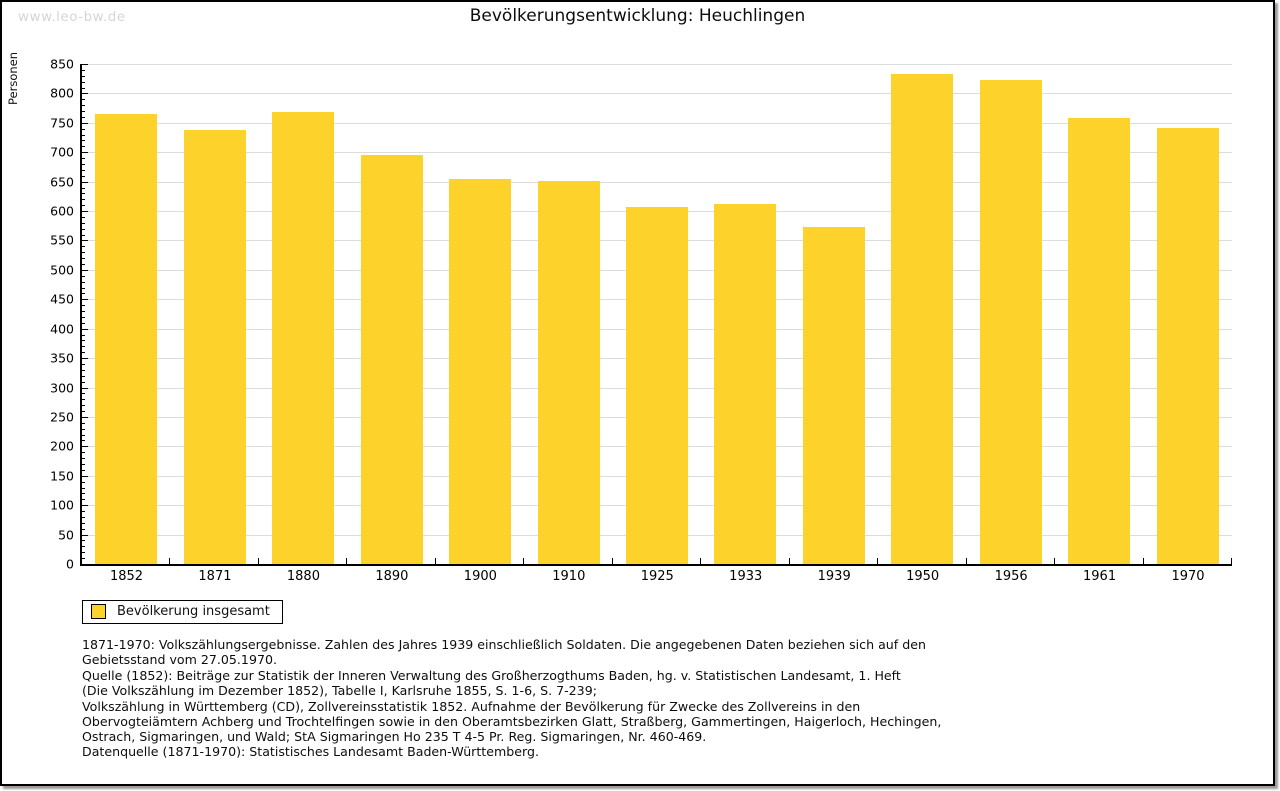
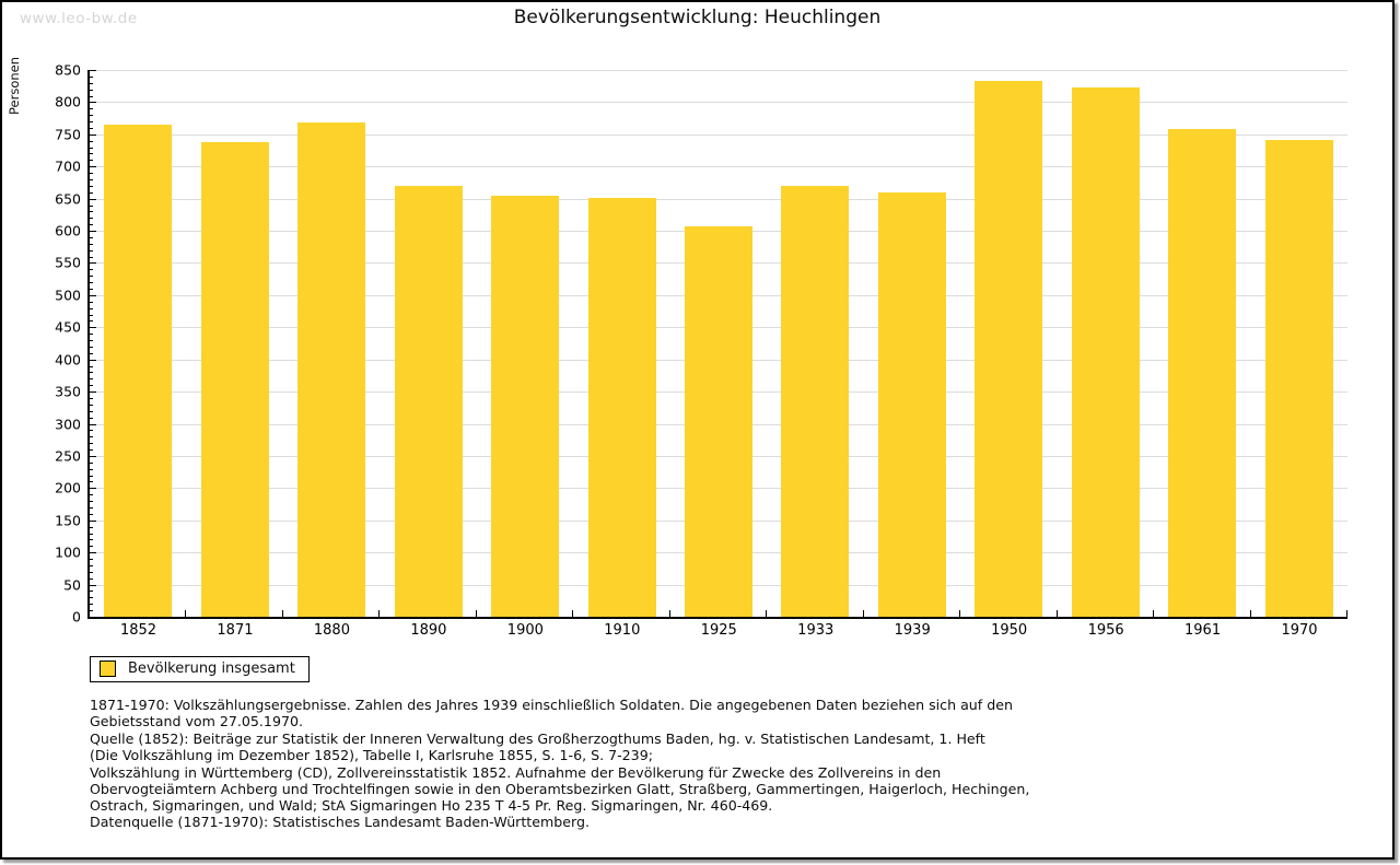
1890: 700 -> 670
1933: 610 -> 670
1939: 570 -> 660
